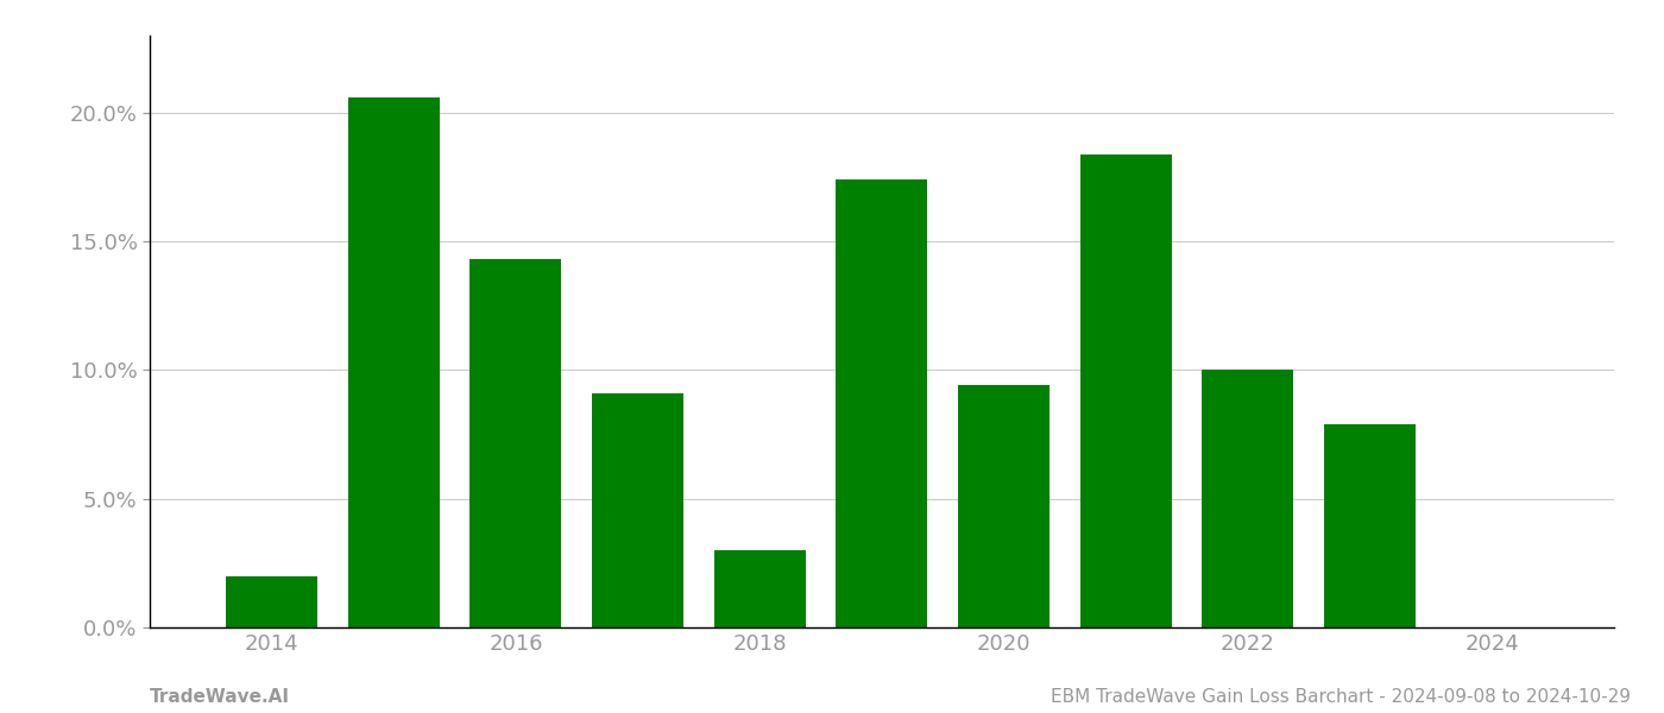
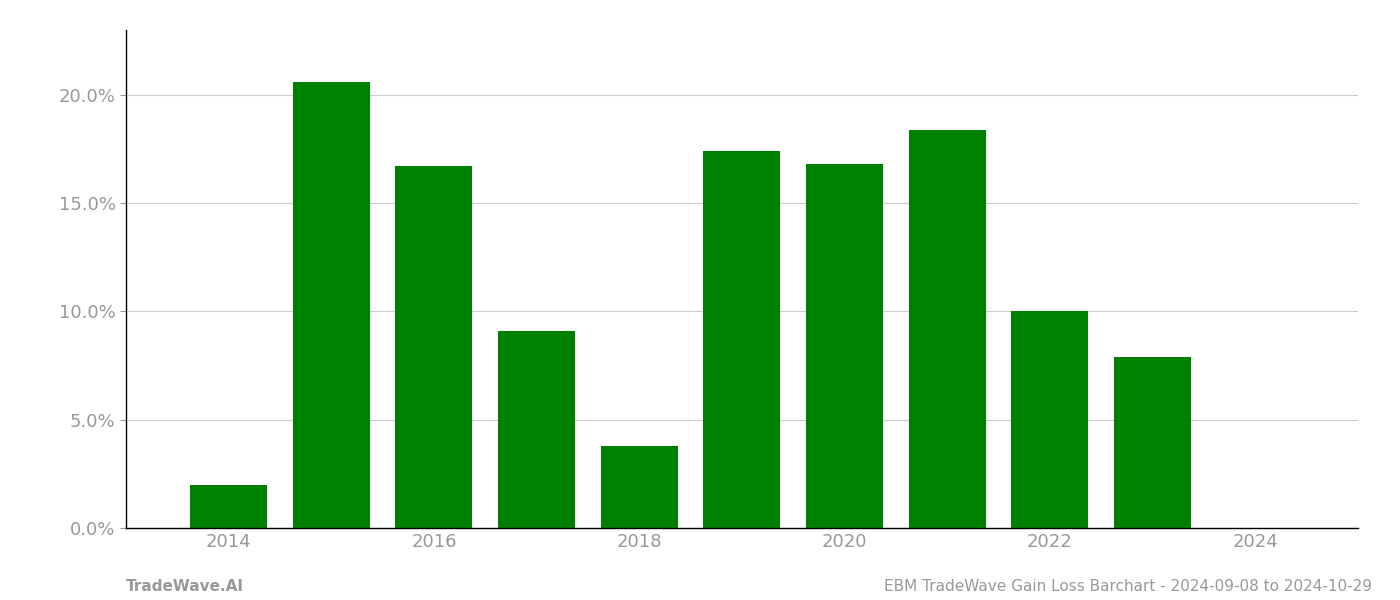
2016: 14.3% -> 16.7%
2018: 3.0% -> 3.8%
2020: 9.4% -> 16.8%
